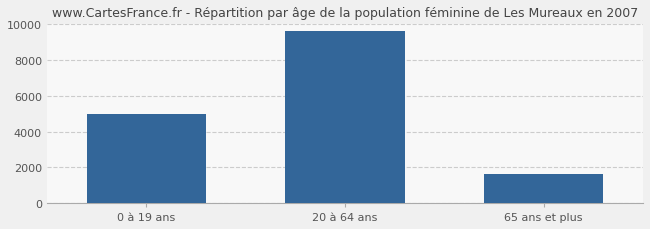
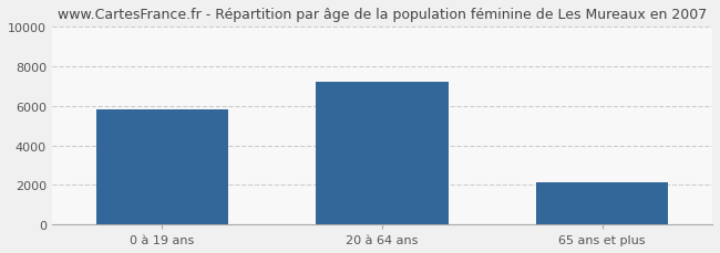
0 à 19 ans: 5000 -> 5800
20 à 64 ans: 9600 -> 7200
65 ans et plus: 1600 -> 2100
